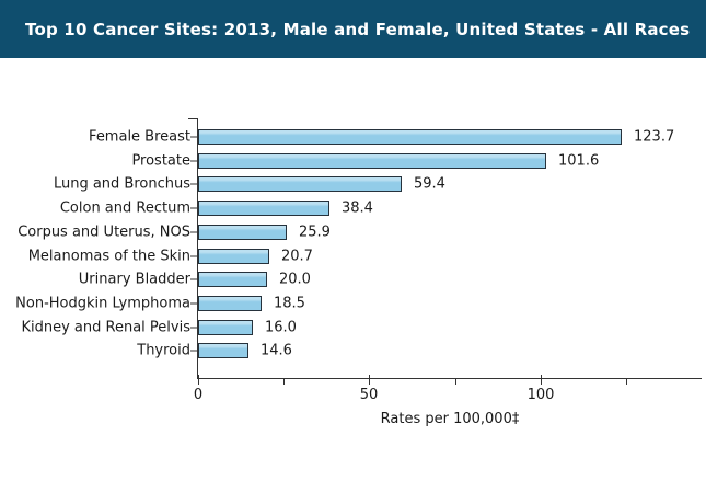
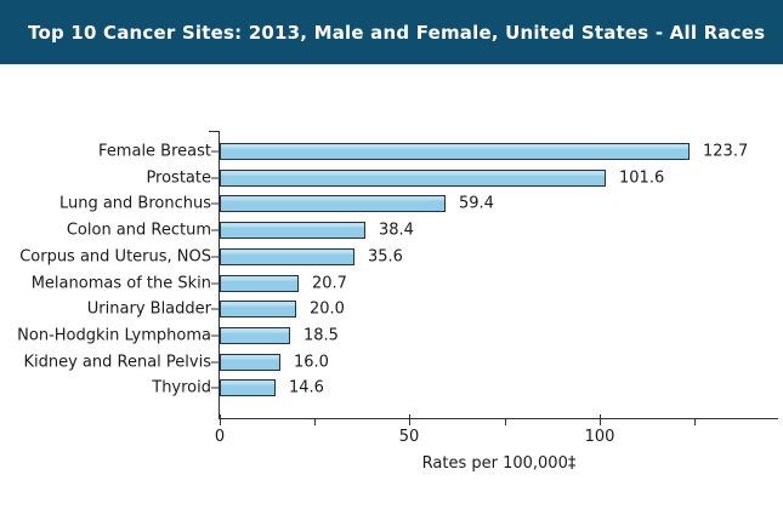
Corpus and Uterus, NOS: 25.9 -> 35.6
